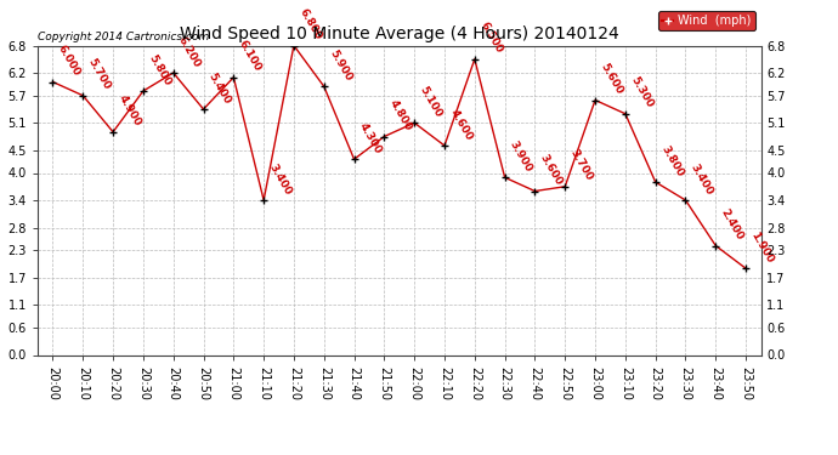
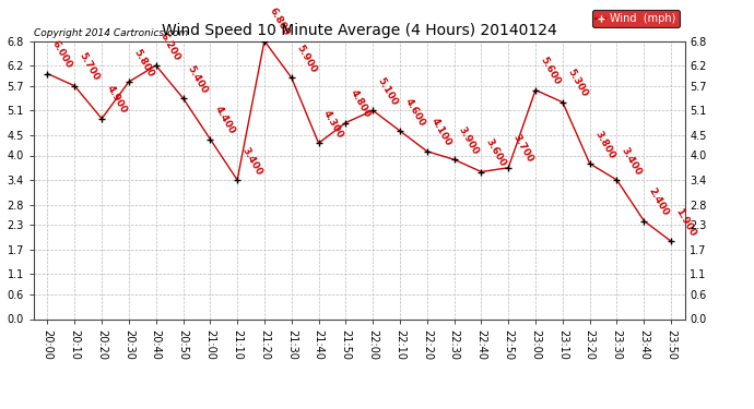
21:00: 6.100 -> 4.400
22:20: 6.5 -> 4.1
